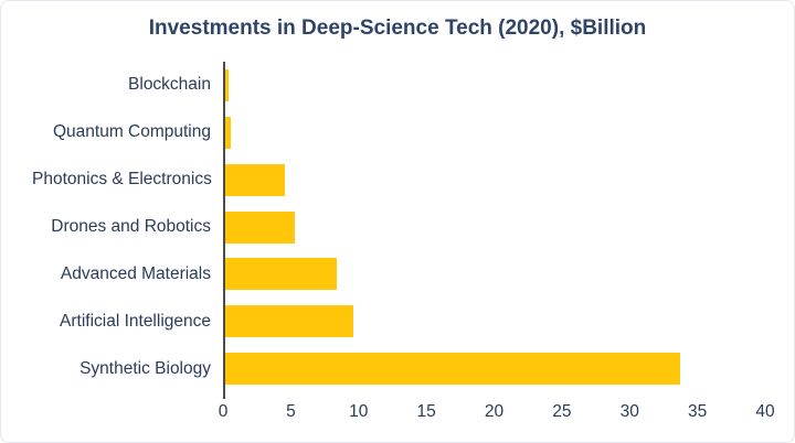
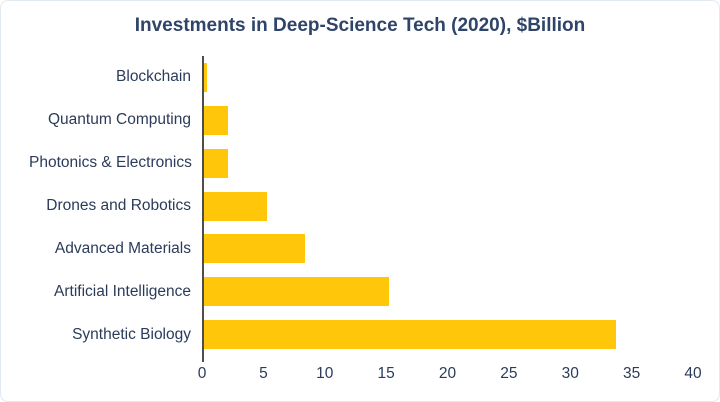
Quantum Computing: 0.6 -> 2.1
Photonics & Electronics: 4.6 -> 2.1
Artificial Intelligence: 9.6 -> 15.2
